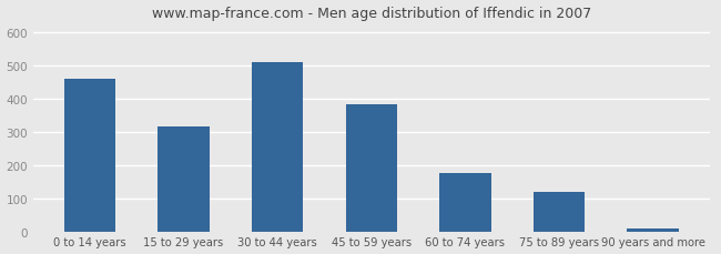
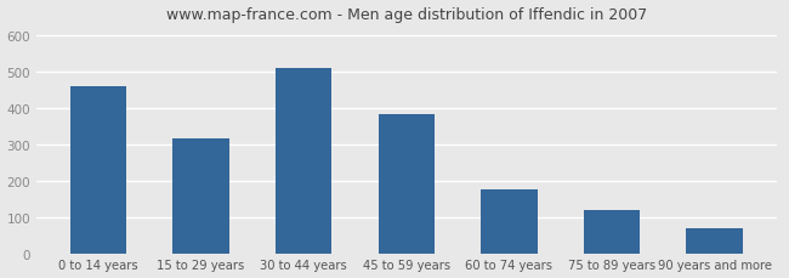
90 years and more: 10 -> 70
